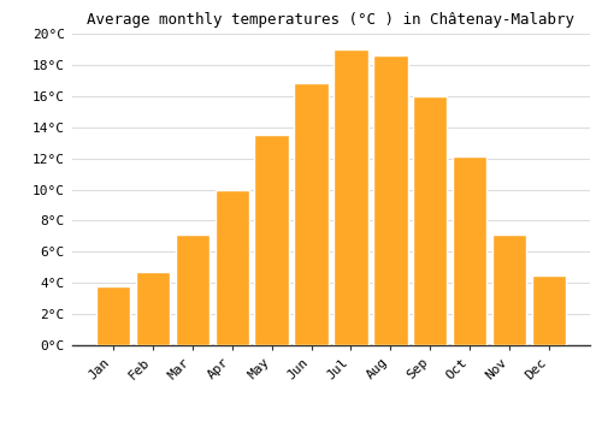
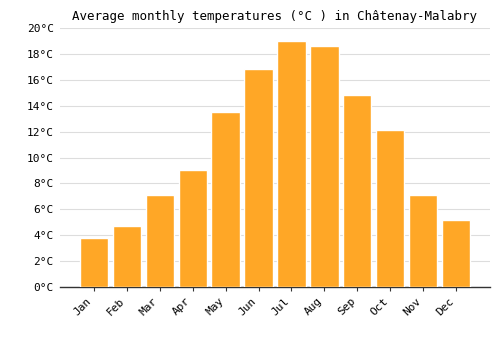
Apr: 10.0°C -> 9.0°C
Sep: 16.0°C -> 14.8°C
Dec: 4.5°C -> 5.2°C
